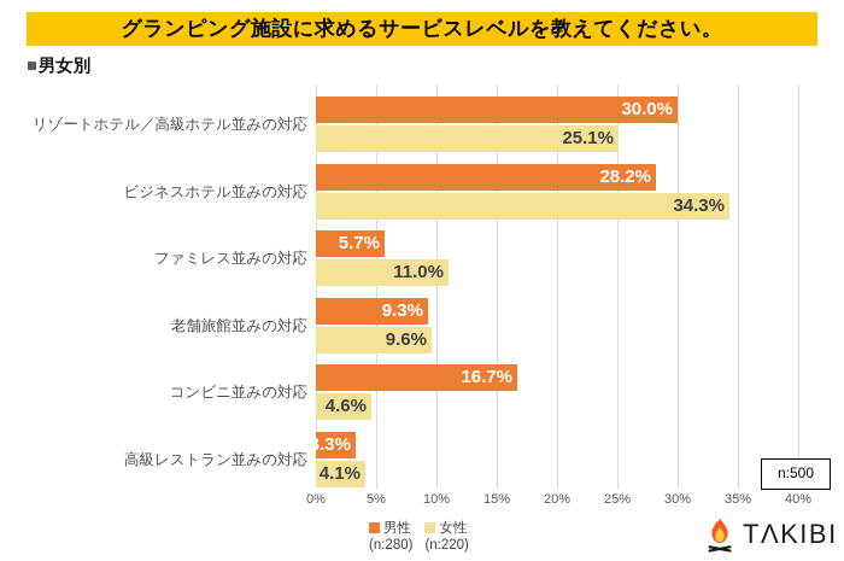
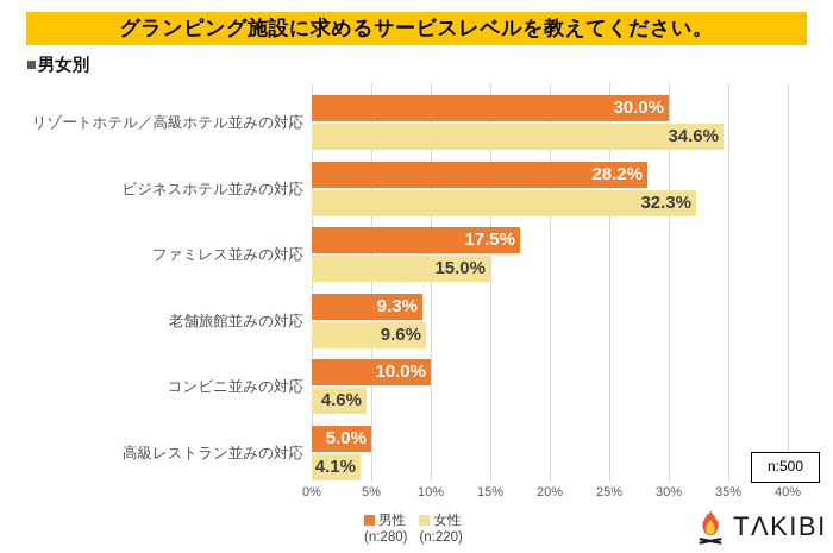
女性/リゾートホテル／高級ホテル並みの対応: 25.1% -> 34.6%
女性/ビジネスホテル並みの対応: 34.3% -> 32.3%
男性/ファミレス並みの対応: 5.7% -> 17.5%
女性/ファミレス並みの対応: 11.0% -> 15.0%
男性/コンビニ並みの対応: 16.7% -> 10.0%
男性/高級レストラン並みの対応: 3.3% -> 5.0%
